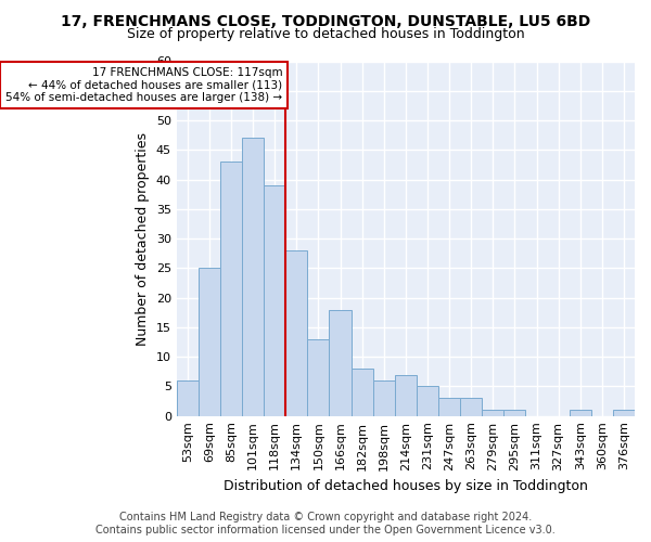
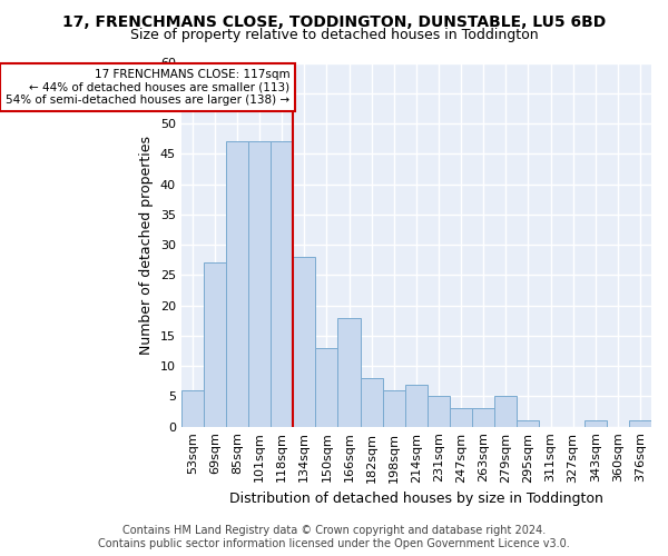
69sqm: 25 -> 27
85sqm: 43 -> 47
118sqm: 39 -> 47
279sqm: 1 -> 5
